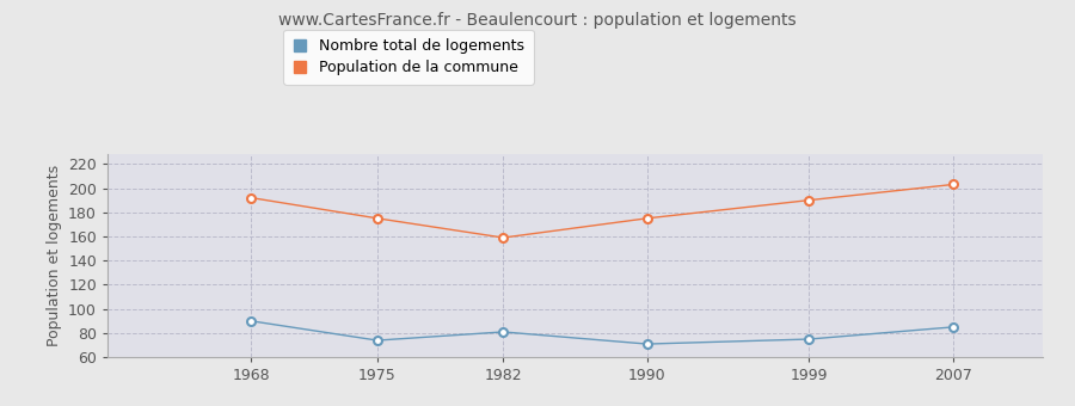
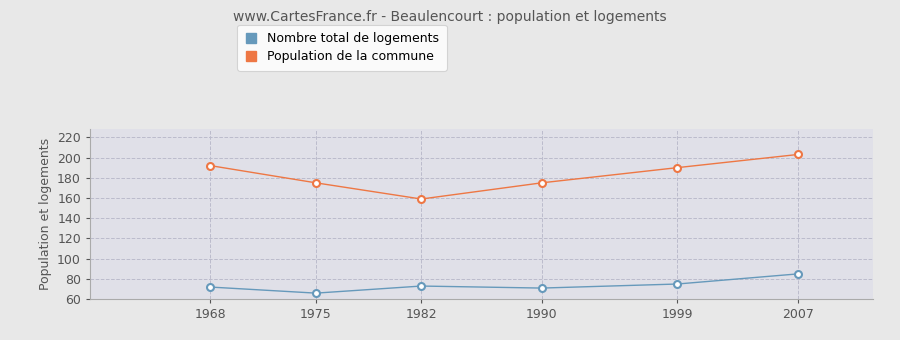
Nombre total de logements/1968: 90 -> 72
Nombre total de logements/1975: 74 -> 66
Nombre total de logements/1982: 81 -> 73
